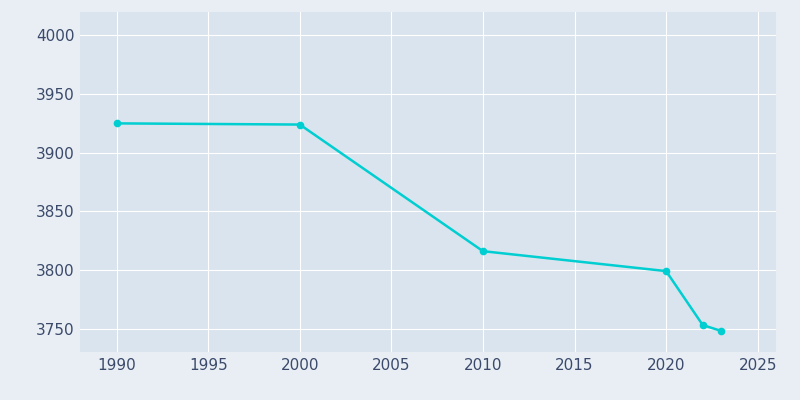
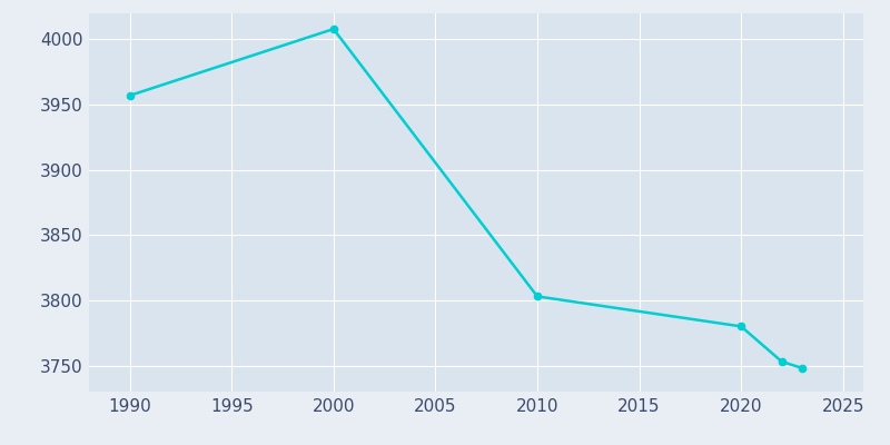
1990: 3925 -> 3957
2000: 3924 -> 4008
2010: 3816 -> 3803
2020: 3799 -> 3780
